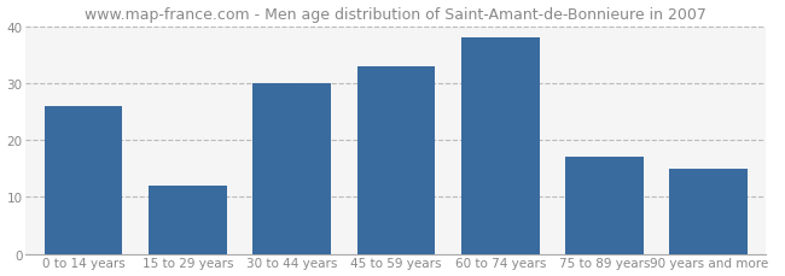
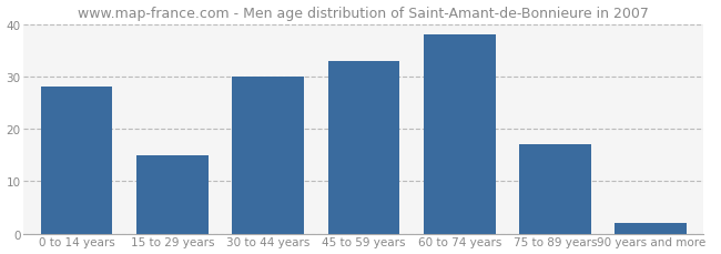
0 to 14 years: 26 -> 28
15 to 29 years: 12 -> 15
90 years and more: 15 -> 2
